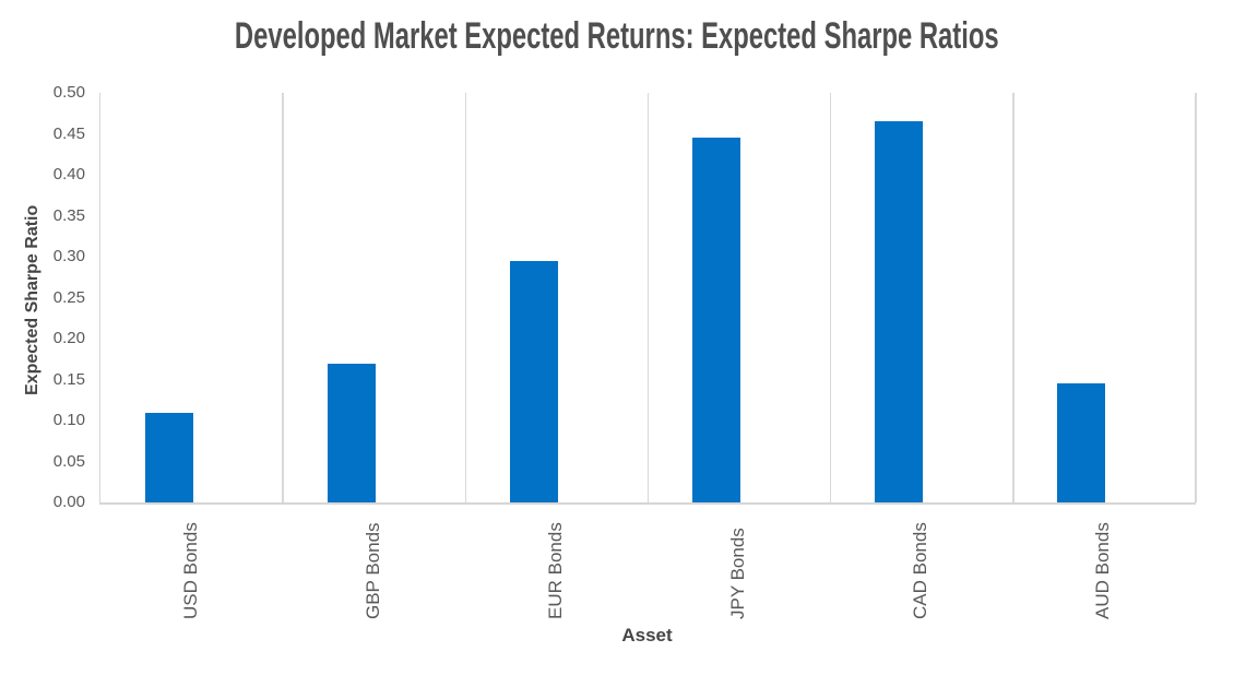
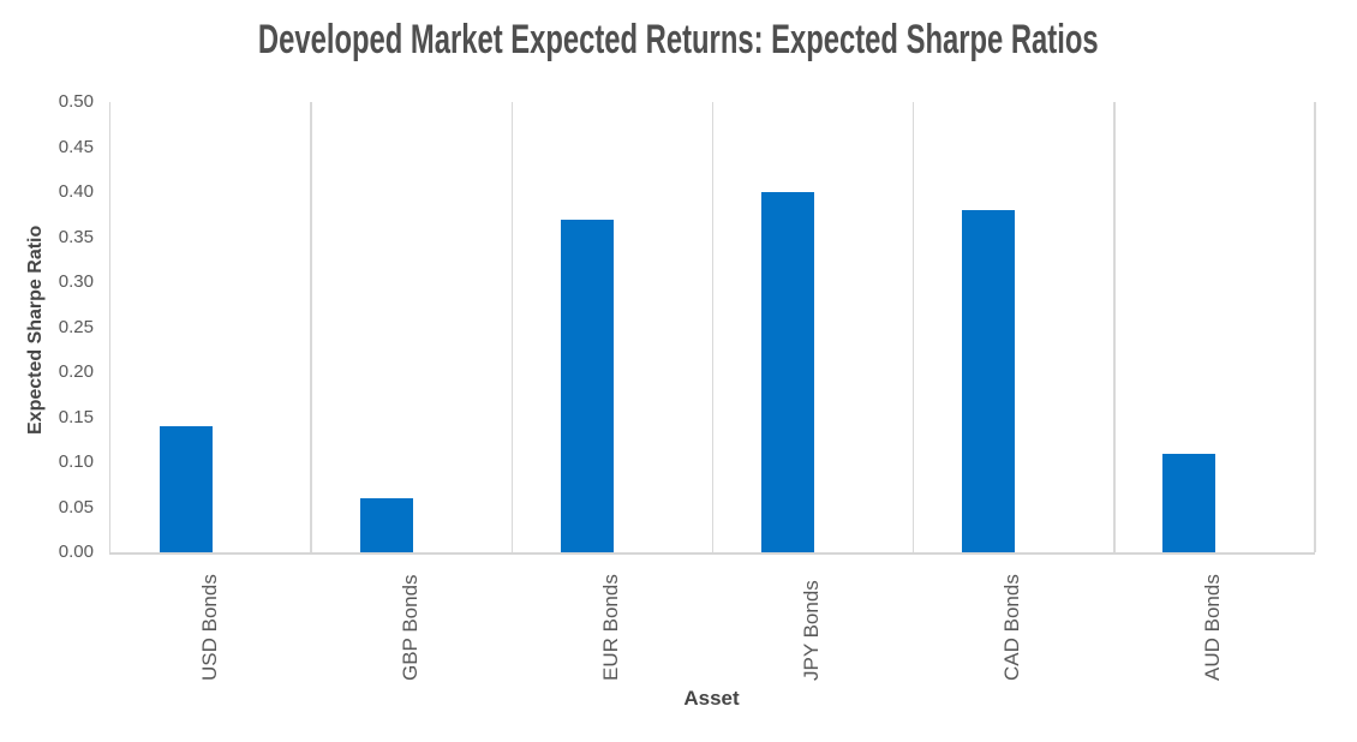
USD Bonds: 0.11 -> 0.14
GBP Bonds: 0.17 -> 0.06
EUR Bonds: 0.29 -> 0.37
JPY Bonds: 0.45 -> 0.40
CAD Bonds: 0.47 -> 0.38
AUD Bonds: 0.14 -> 0.11
